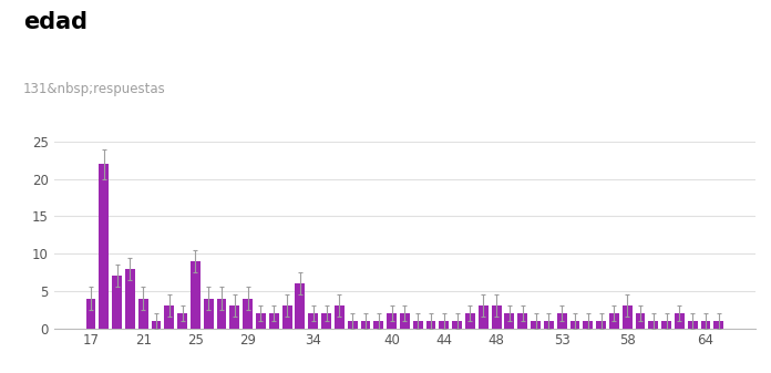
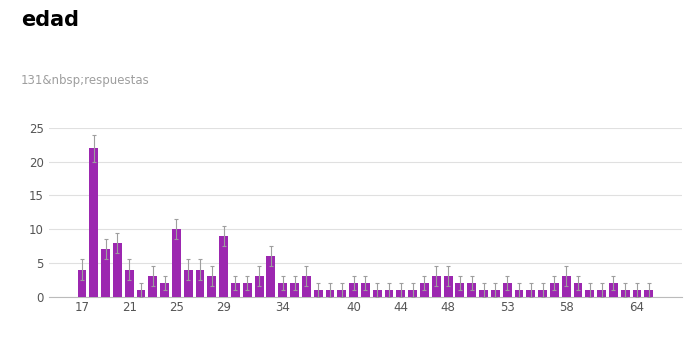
25: 9 -> 10
29: 4 -> 9
